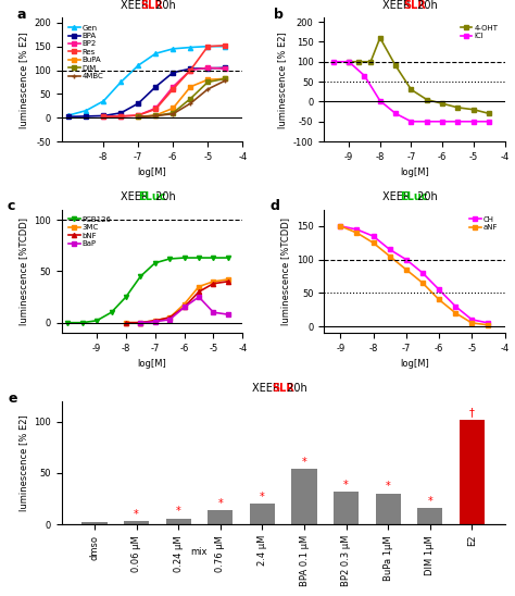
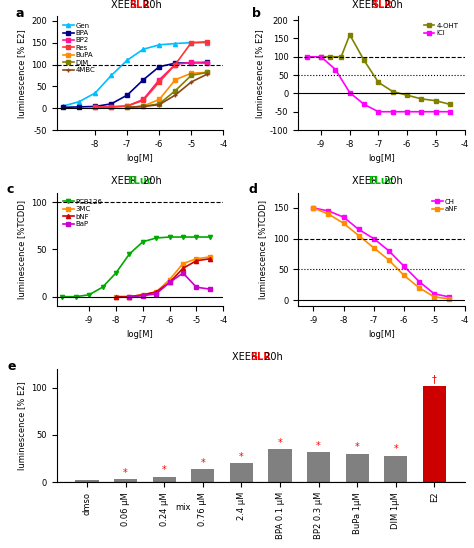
BPA 0.1 µM: 54 -> 35
DIM 1µM: 16 -> 28
